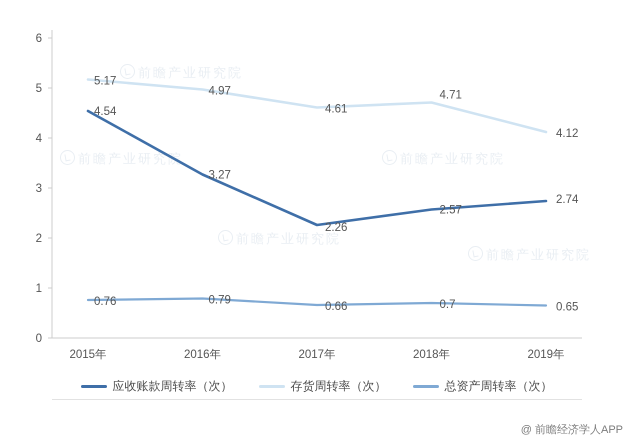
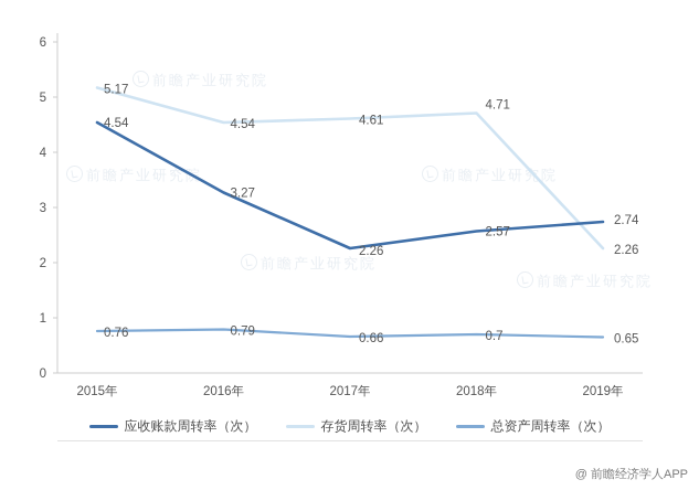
存货周转率（次）/2016年: 4.97 -> 4.54
存货周转率（次）/2019年: 4.12 -> 2.26
